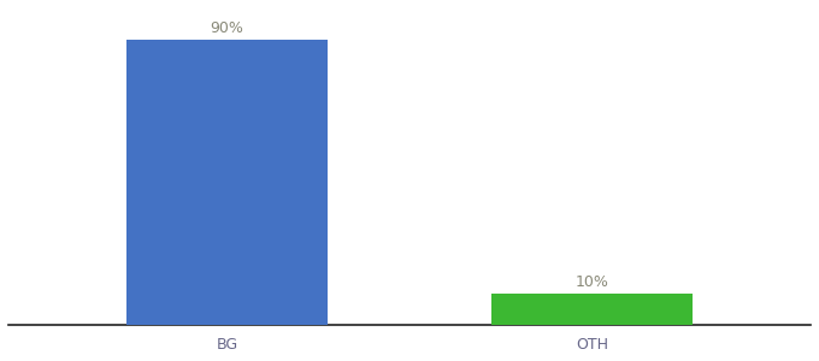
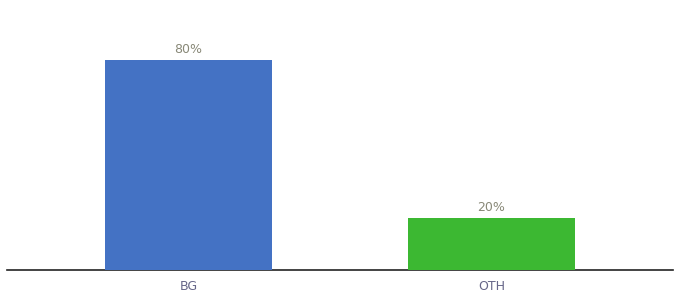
BG: 90% -> 80%
OTH: 10% -> 20%
